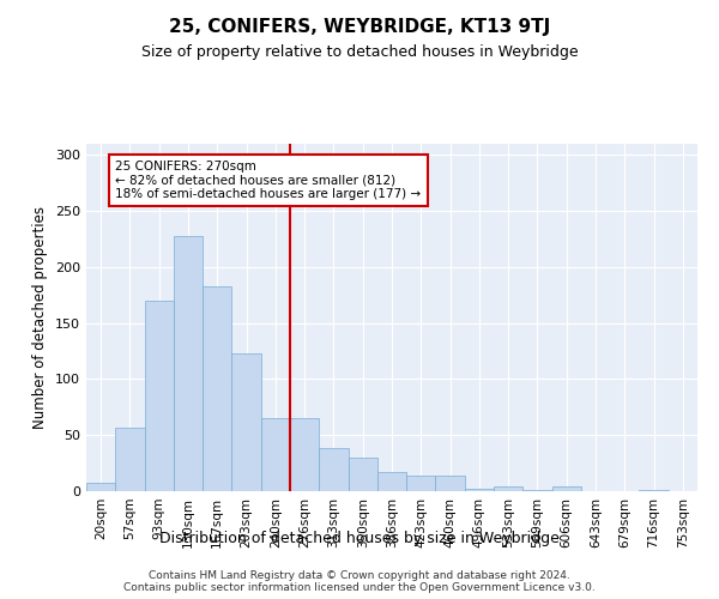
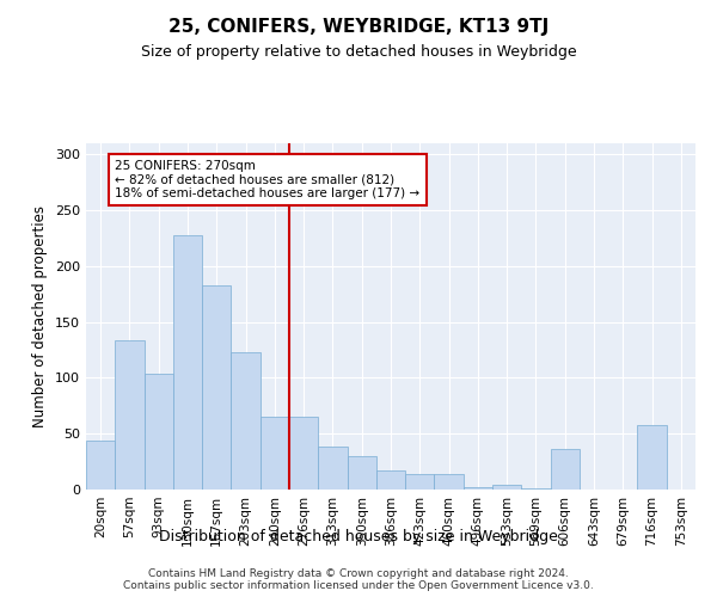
20sqm: 8 -> 44
57sqm: 57 -> 134
93sqm: 170 -> 104
606sqm: 4 -> 36
716sqm: 1 -> 58
